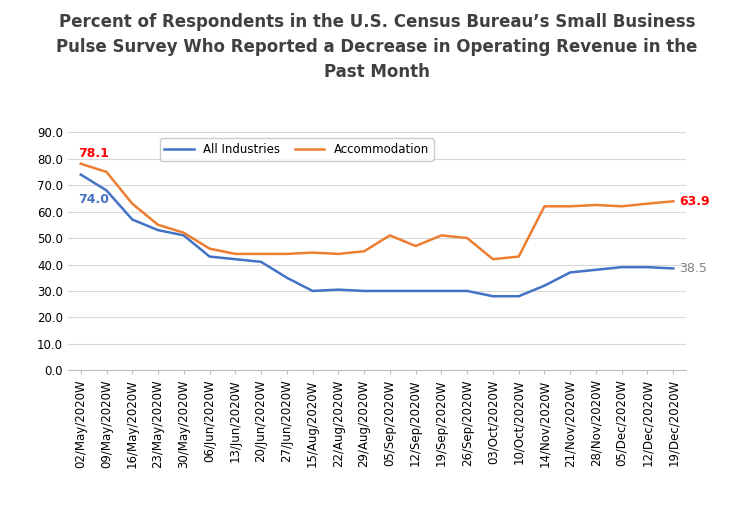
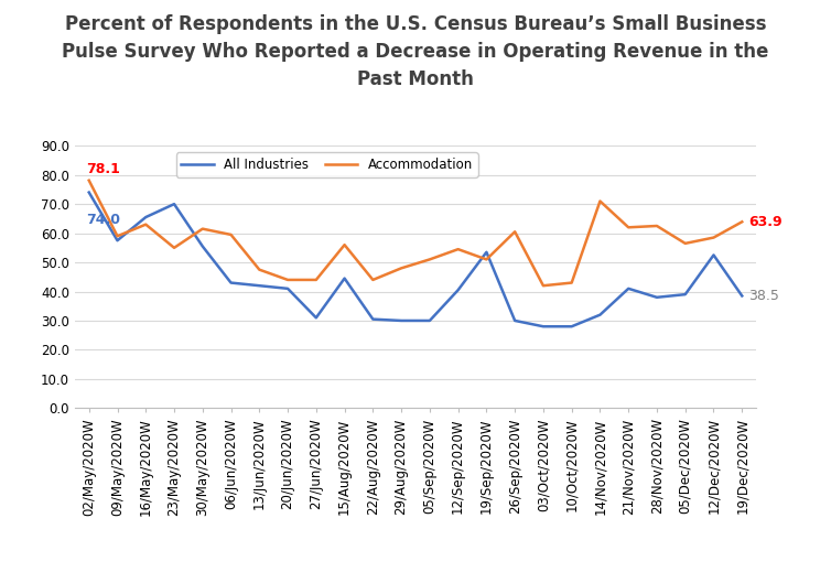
All Industries/09/May/2020W: 68.0 -> 57.5
Accommodation/09/May/2020W: 75.0 -> 59.0
All Industries/16/May/2020W: 57.0 -> 65.5
All Industries/23/May/2020W: 53.0 -> 70.0
All Industries/30/May/2020W: 51.0 -> 55.5
Accommodation/30/May/2020W: 52.0 -> 61.5
Accommodation/06/Jun/2020W: 46.0 -> 59.5
Accommodation/13/Jun/2020W: 44.0 -> 47.5
All Industries/27/Jun/2020W: 35.0 -> 31.0
All Industries/15/Aug/2020W: 30.0 -> 44.5
Accommodation/15/Aug/2020W: 44.5 -> 56.0
Accommodation/29/Aug/2020W: 45.0 -> 48.0
All Industries/12/Sep/2020W: 30.0 -> 40.5
Accommodation/12/Sep/2020W: 47.0 -> 54.5
All Industries/19/Sep/2020W: 30.0 -> 53.5
Accommodation/26/Sep/2020W: 50.0 -> 60.5
Accommodation/14/Nov/2020W: 62.0 -> 71.0
All Industries/21/Nov/2020W: 37.0 -> 41.0
Accommodation/05/Dec/2020W: 62.0 -> 56.5
All Industries/12/Dec/2020W: 39.0 -> 52.5
Accommodation/12/Dec/2020W: 63.0 -> 58.5
